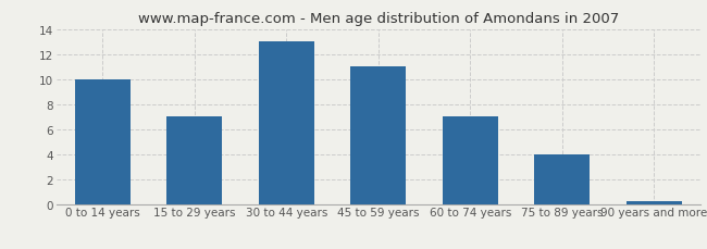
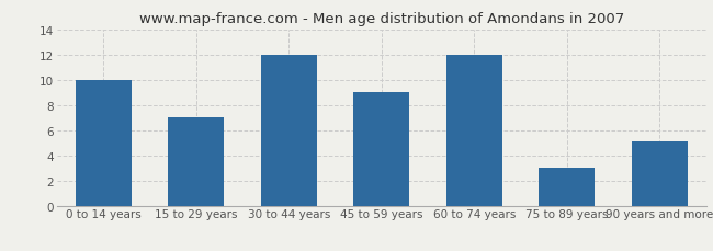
30 to 44 years: 13.0 -> 12.0
45 to 59 years: 11.0 -> 9.0
60 to 74 years: 7.0 -> 12.0
75 to 89 years: 4.0 -> 3.0
90 years and more: 0.2 -> 5.1
